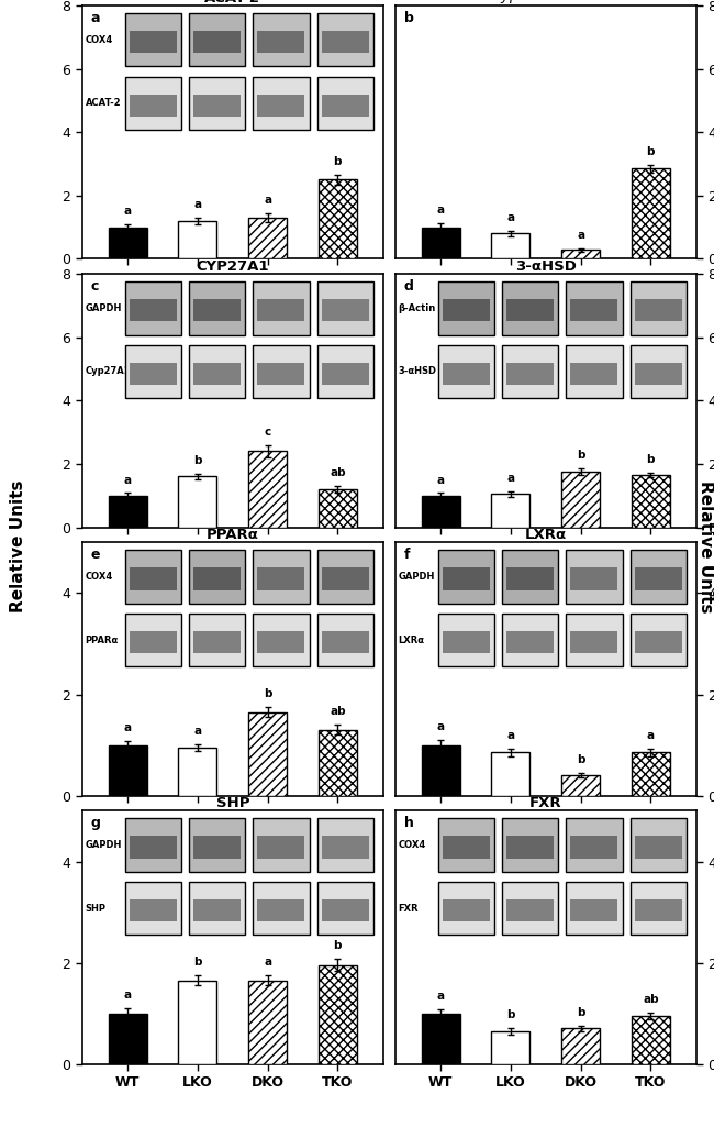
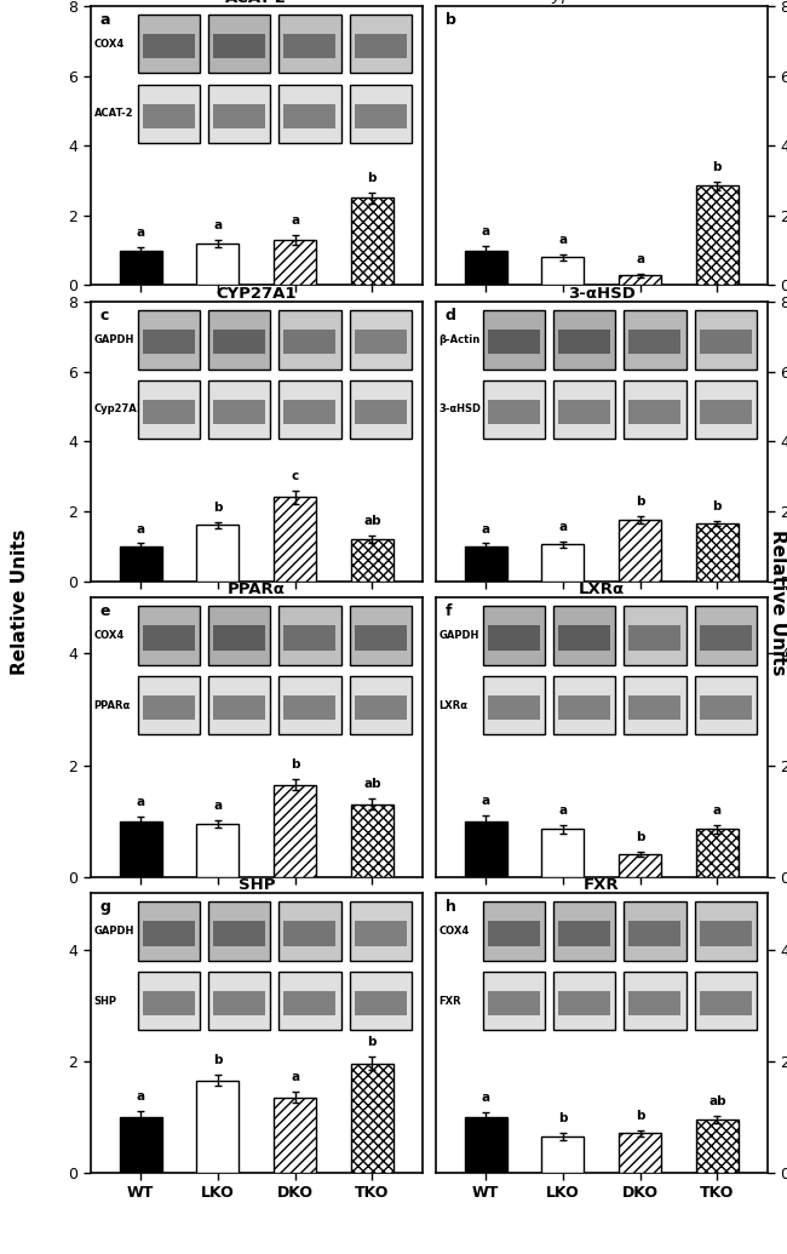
SHP/DKO: 1.65 -> 1.35
